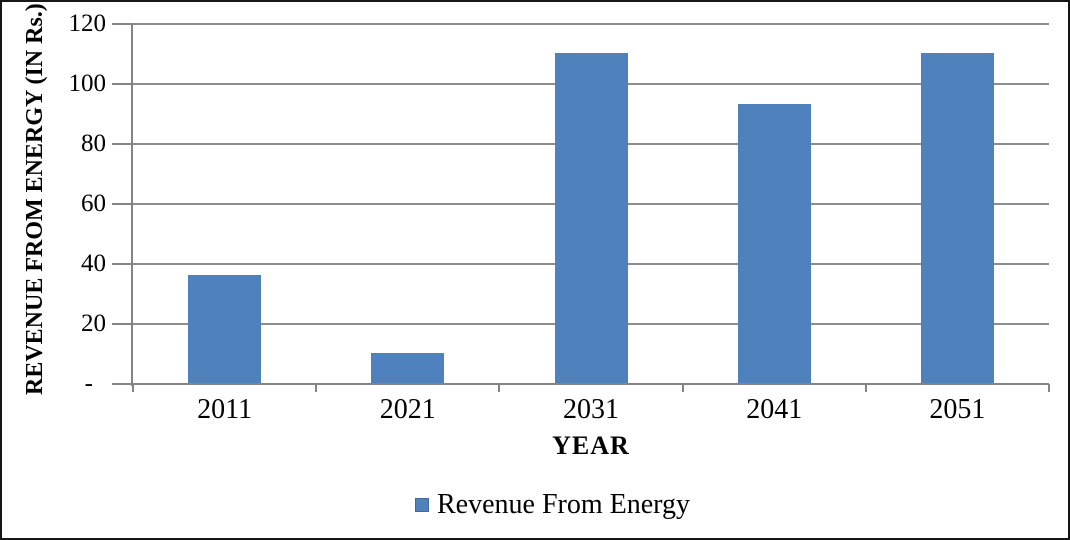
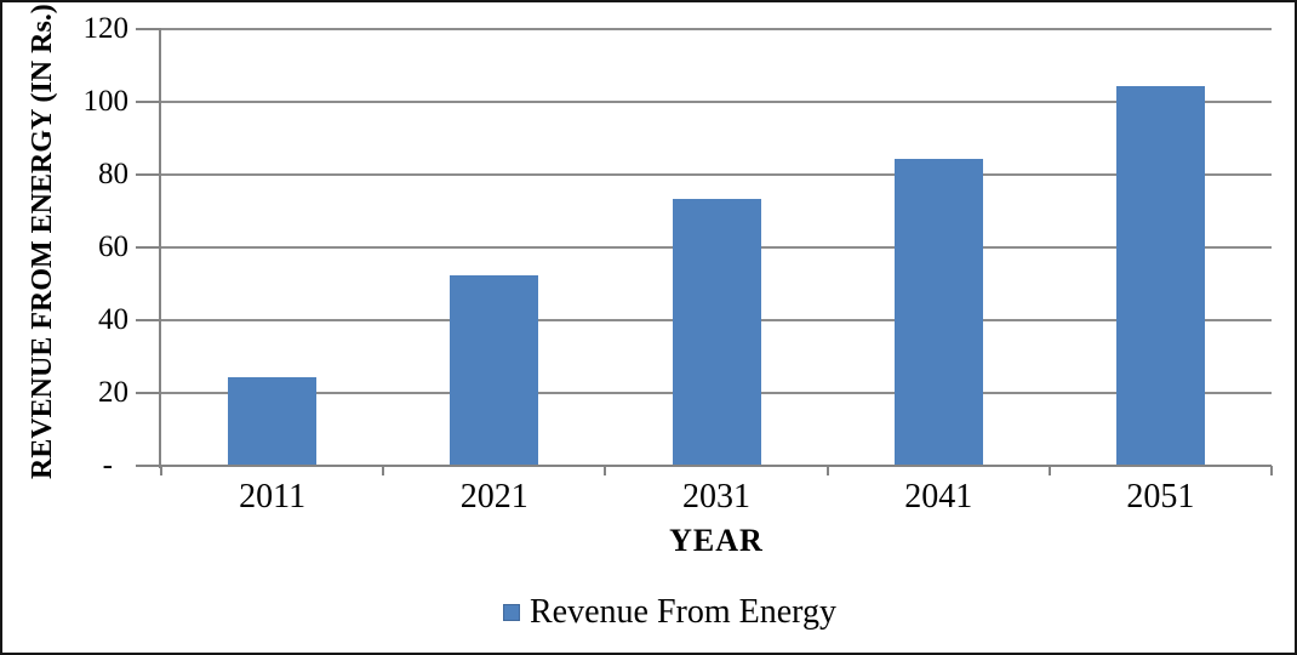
2011: 36 -> 24
2021: 10 -> 52
2031: 110 -> 73
2041: 93 -> 84
2051: 110 -> 104
